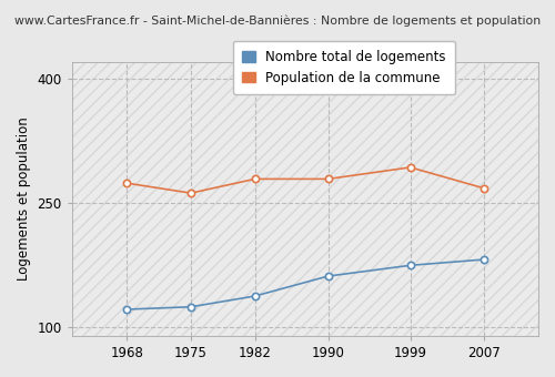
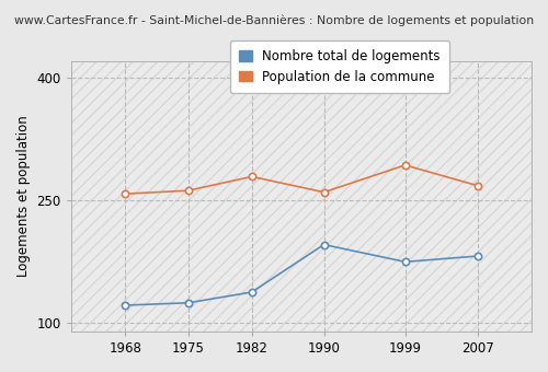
Population de la commune/1968: 274 -> 258
Nombre total de logements/1990: 162 -> 196
Population de la commune/1990: 279 -> 260
